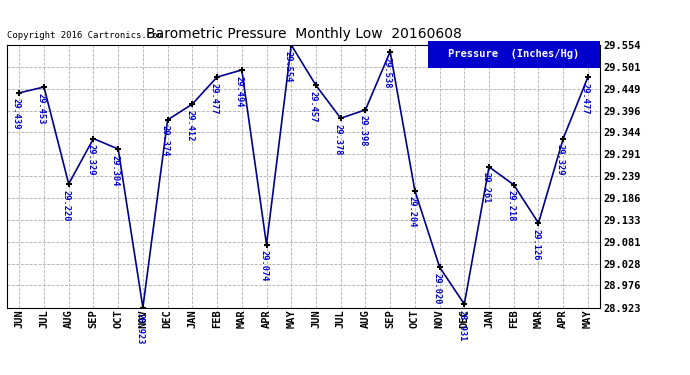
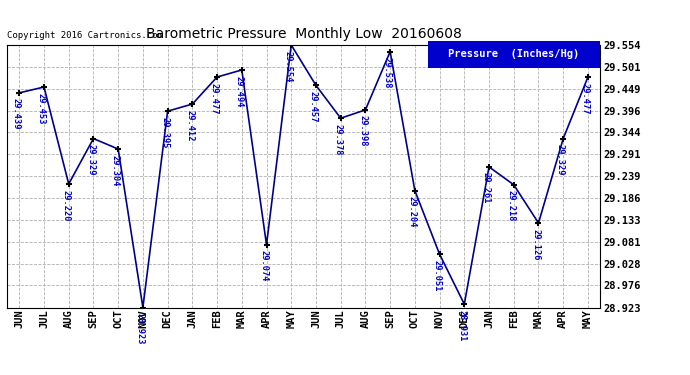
DEC: 29.374 -> 29.395
NOV: 29.020 -> 29.051
